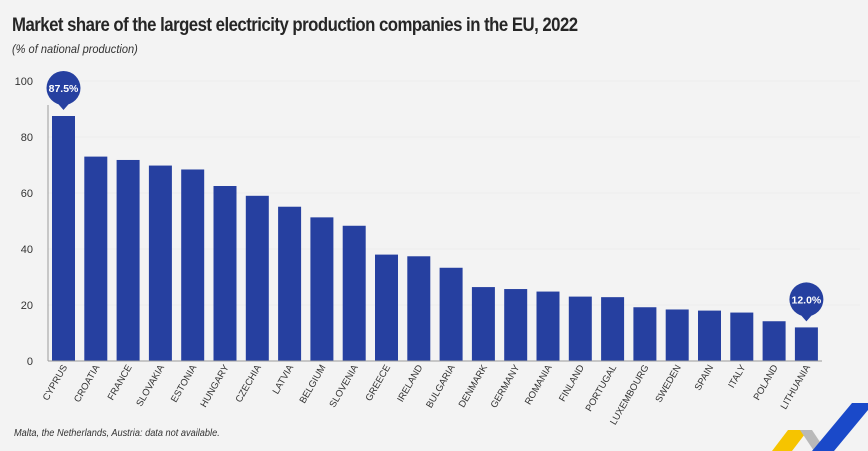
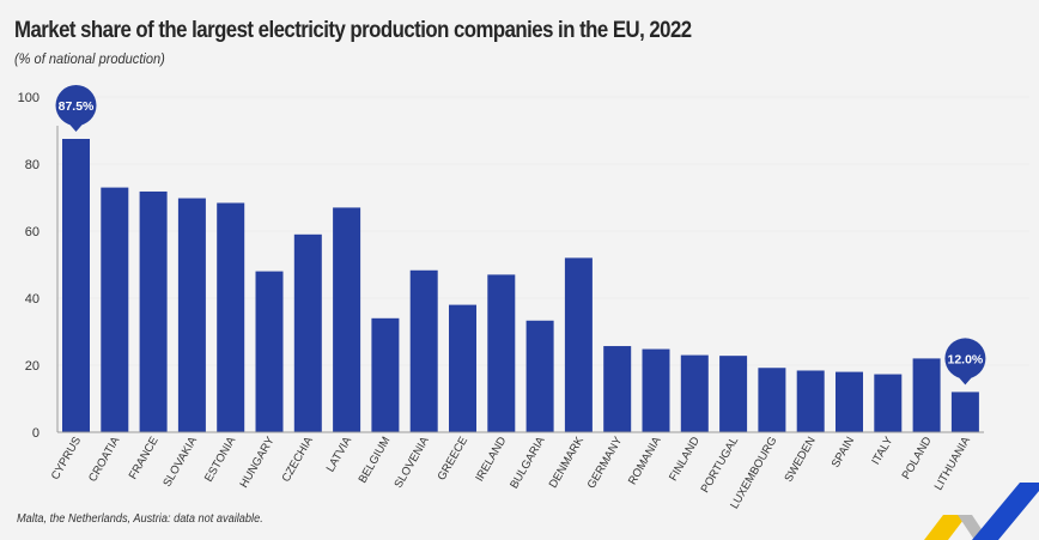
HUNGARY: 62 -> 48
LATVIA: 55 -> 67
BELGIUM: 51 -> 34
IRELAND: 37 -> 47
DENMARK: 26 -> 52
POLAND: 14 -> 22
